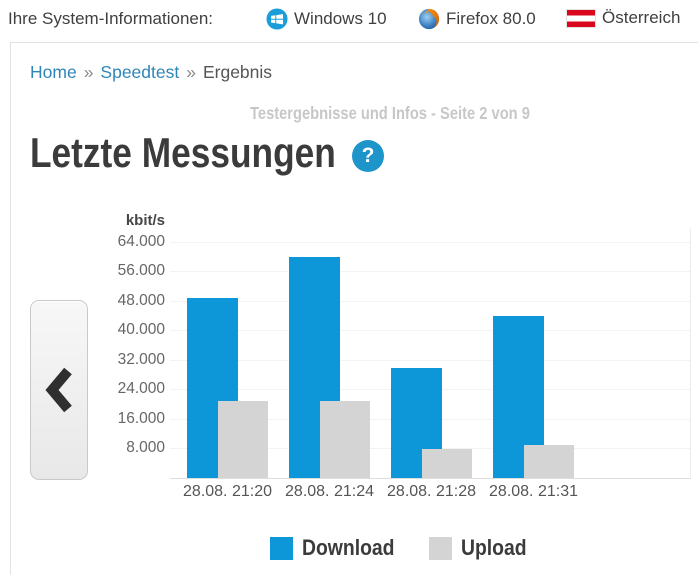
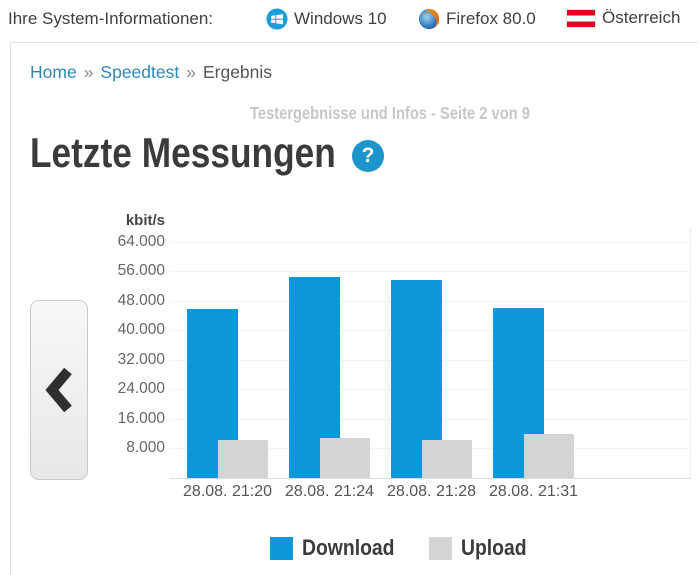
Download/28.08. 21:20: 49000 -> 46000
Upload/28.08. 21:20: 21000 -> 10000
Download/28.08. 21:24: 60000 -> 54000
Upload/28.08. 21:24: 21000 -> 11000
Download/28.08. 21:28: 30000 -> 54000
Upload/28.08. 21:28: 8000 -> 10000
Download/28.08. 21:31: 44000 -> 46000
Upload/28.08. 21:31: 9000 -> 12000
